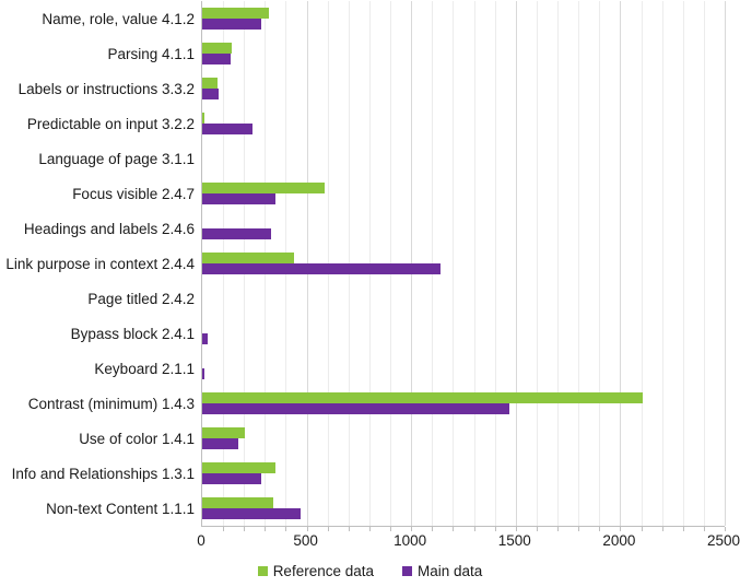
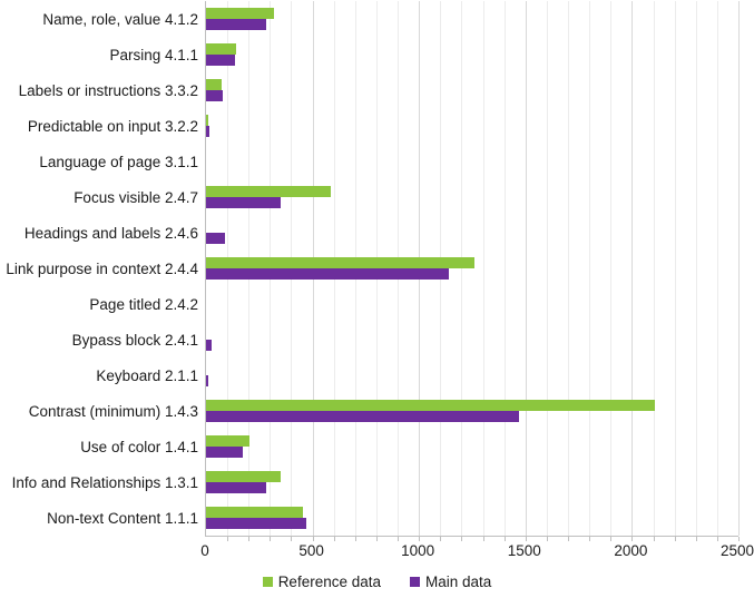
Main data/Predictable on input 3.2.2: 240 -> 10
Main data/Headings and labels 2.4.6: 330 -> 90
Reference data/Link purpose in context 2.4.4: 440 -> 1260
Reference data/Non-text Content 1.1.1: 340 -> 460
